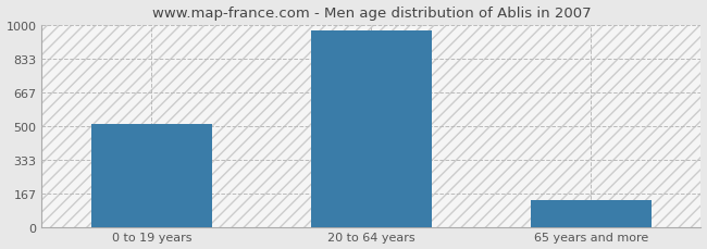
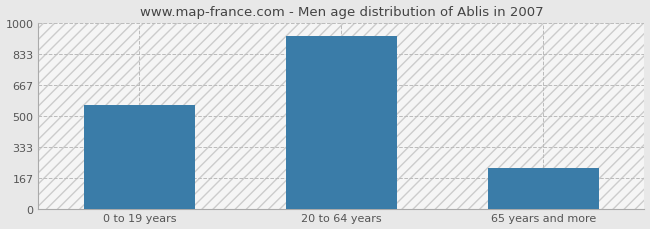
0 to 19 years: 510 -> 560
20 to 64 years: 970 -> 930
65 years and more: 130 -> 220
